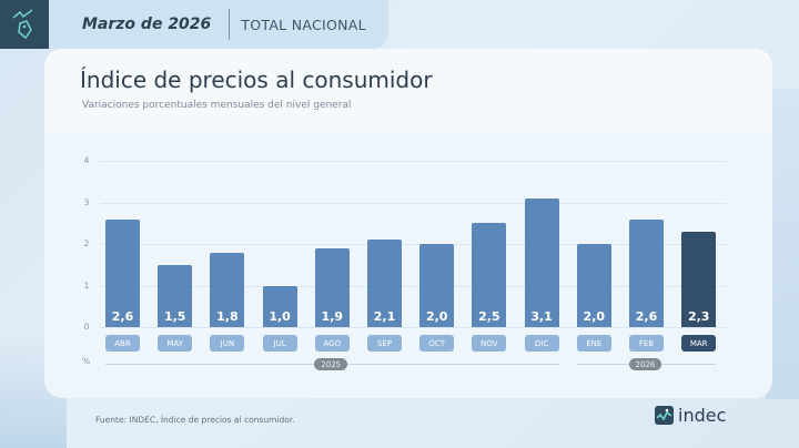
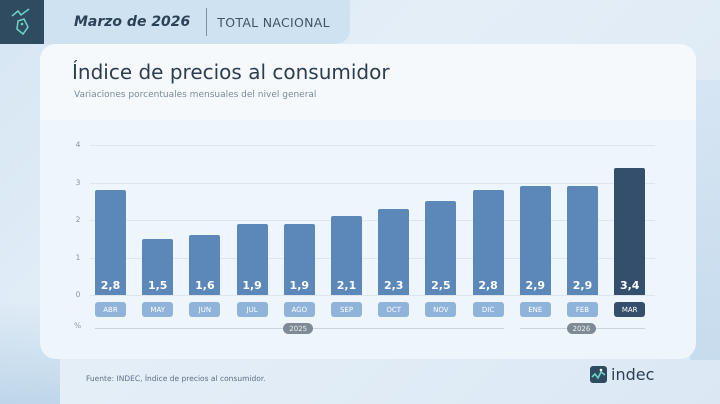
ABR: 2,6 -> 2,8
JUN: 1,8 -> 1,6
JUL: 1,0 -> 1,9
OCT: 2,0 -> 2,3
DIC: 3,1 -> 2,8
ENE: 2,0 -> 2,9
FEB: 2,6 -> 2,9
MAR: 2,3 -> 3,4
